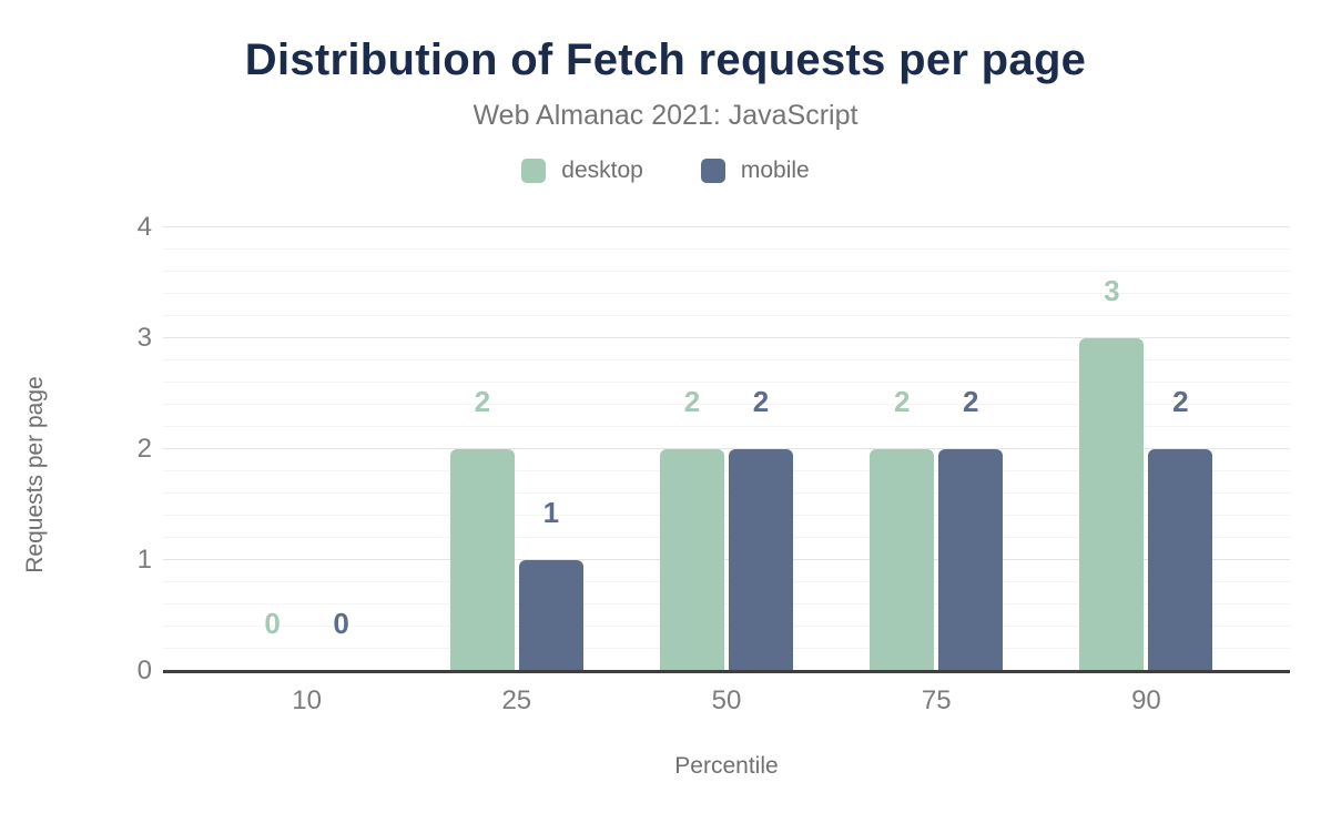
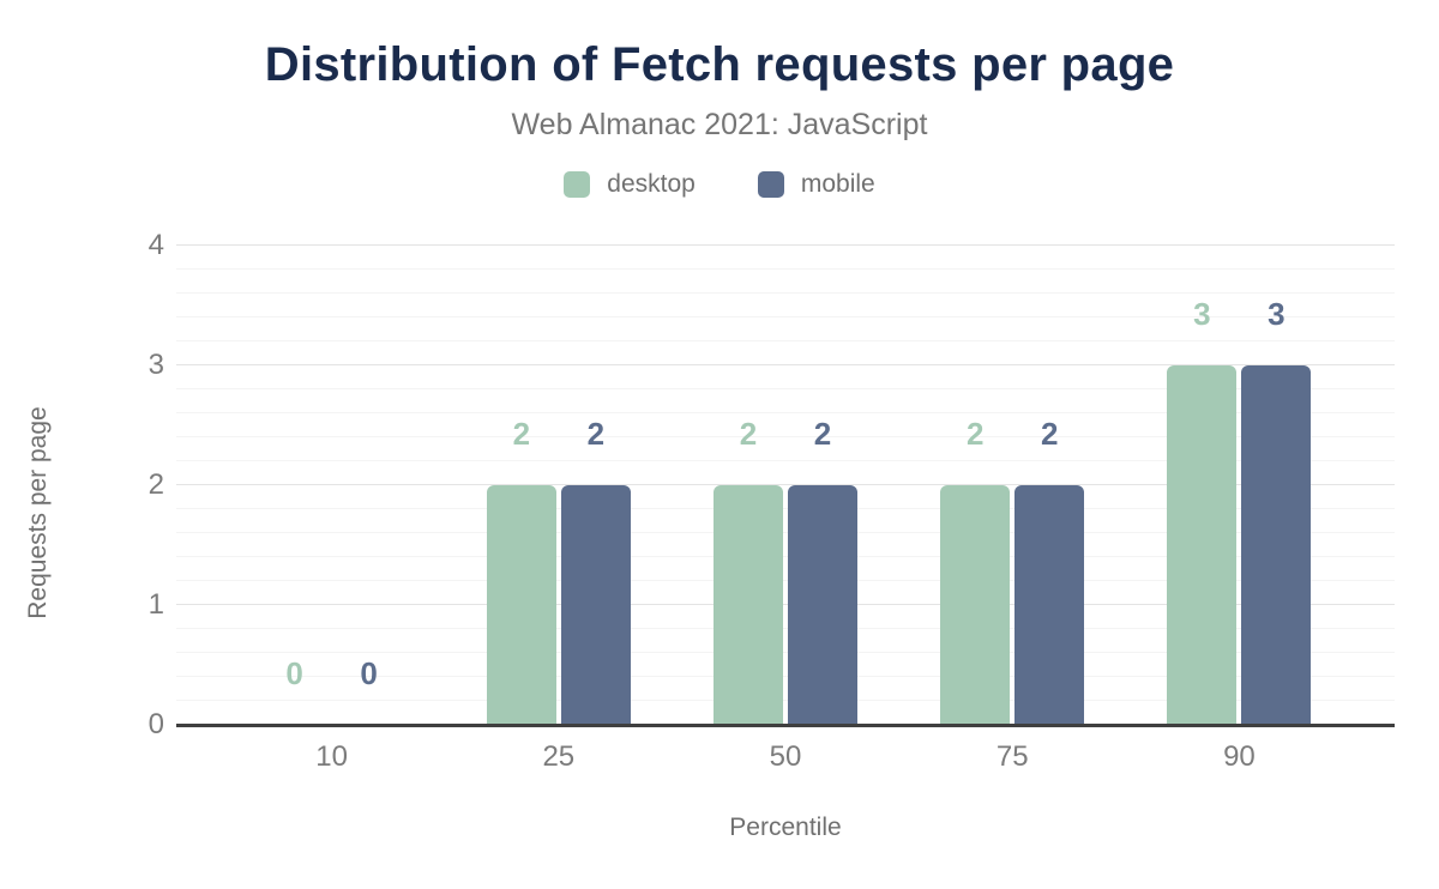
mobile/25: 1 -> 2
mobile/90: 2 -> 3
